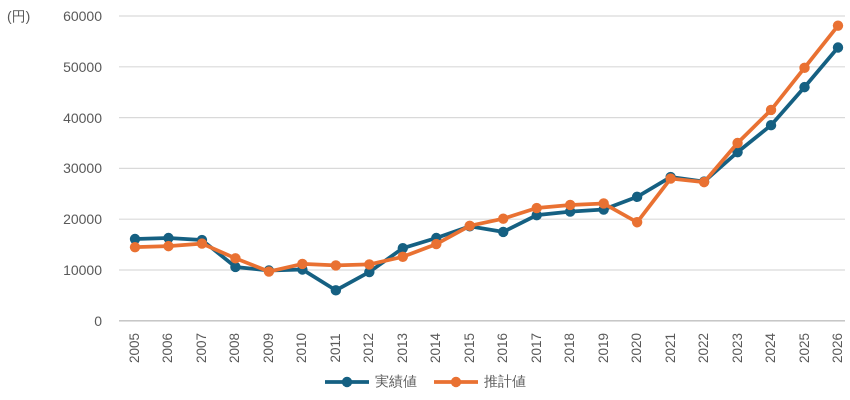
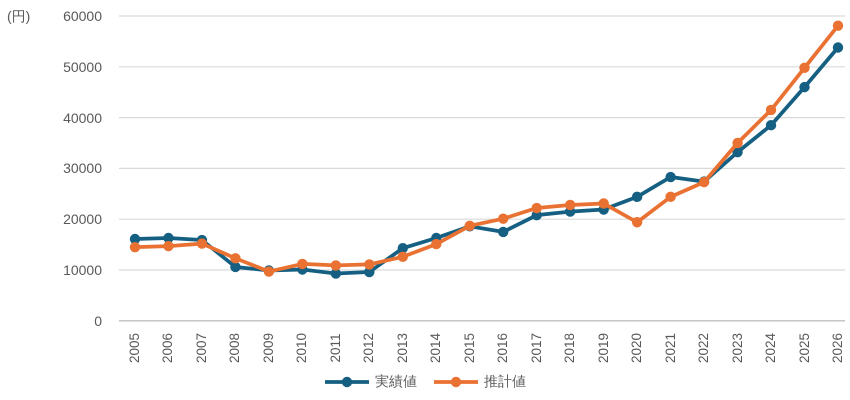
実績値/2011: 6000 -> 9000
推計値/2021: 28000 -> 24000
